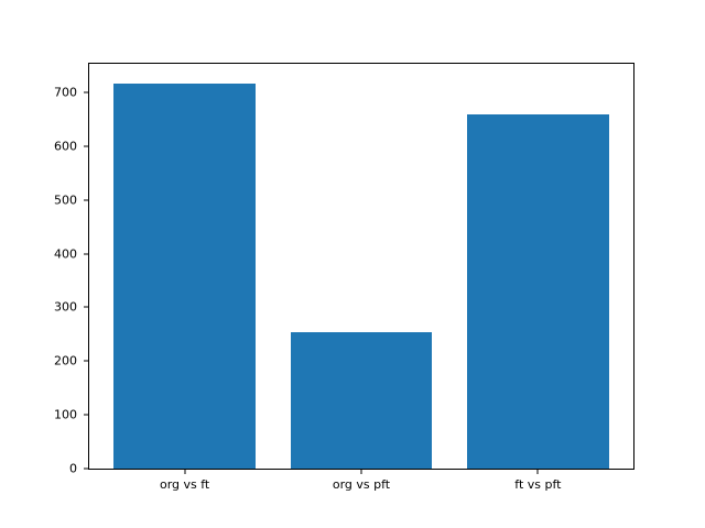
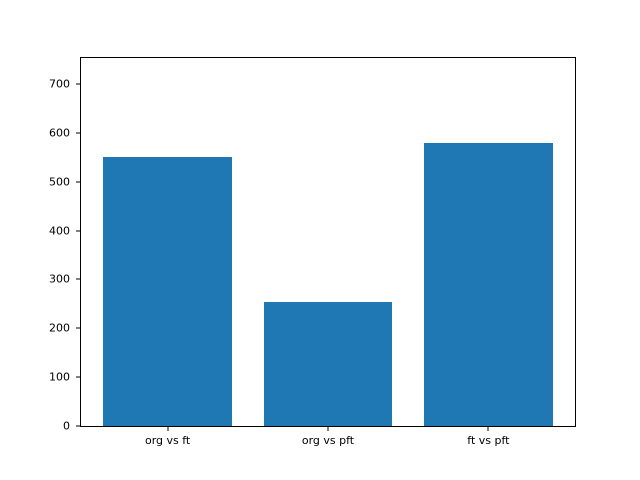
org vs ft: 720 -> 550
ft vs pft: 660 -> 580
